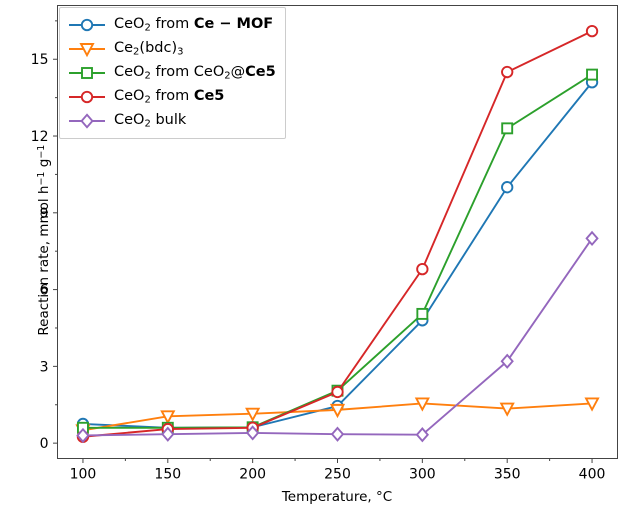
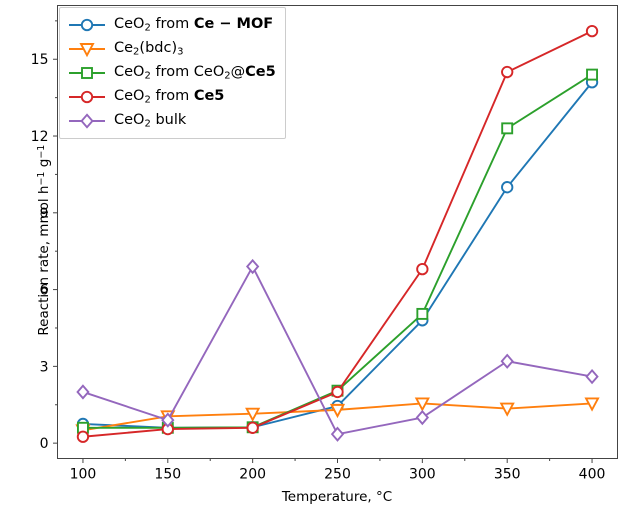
CeO2 bulk/100: 0.3 -> 2.0
CeO2 bulk/150: 0.3 -> 0.9
CeO2 bulk/200: 0.4 -> 6.9
CeO2 bulk/300: 0.3 -> 1.0
CeO2 bulk/400: 8.0 -> 2.6
